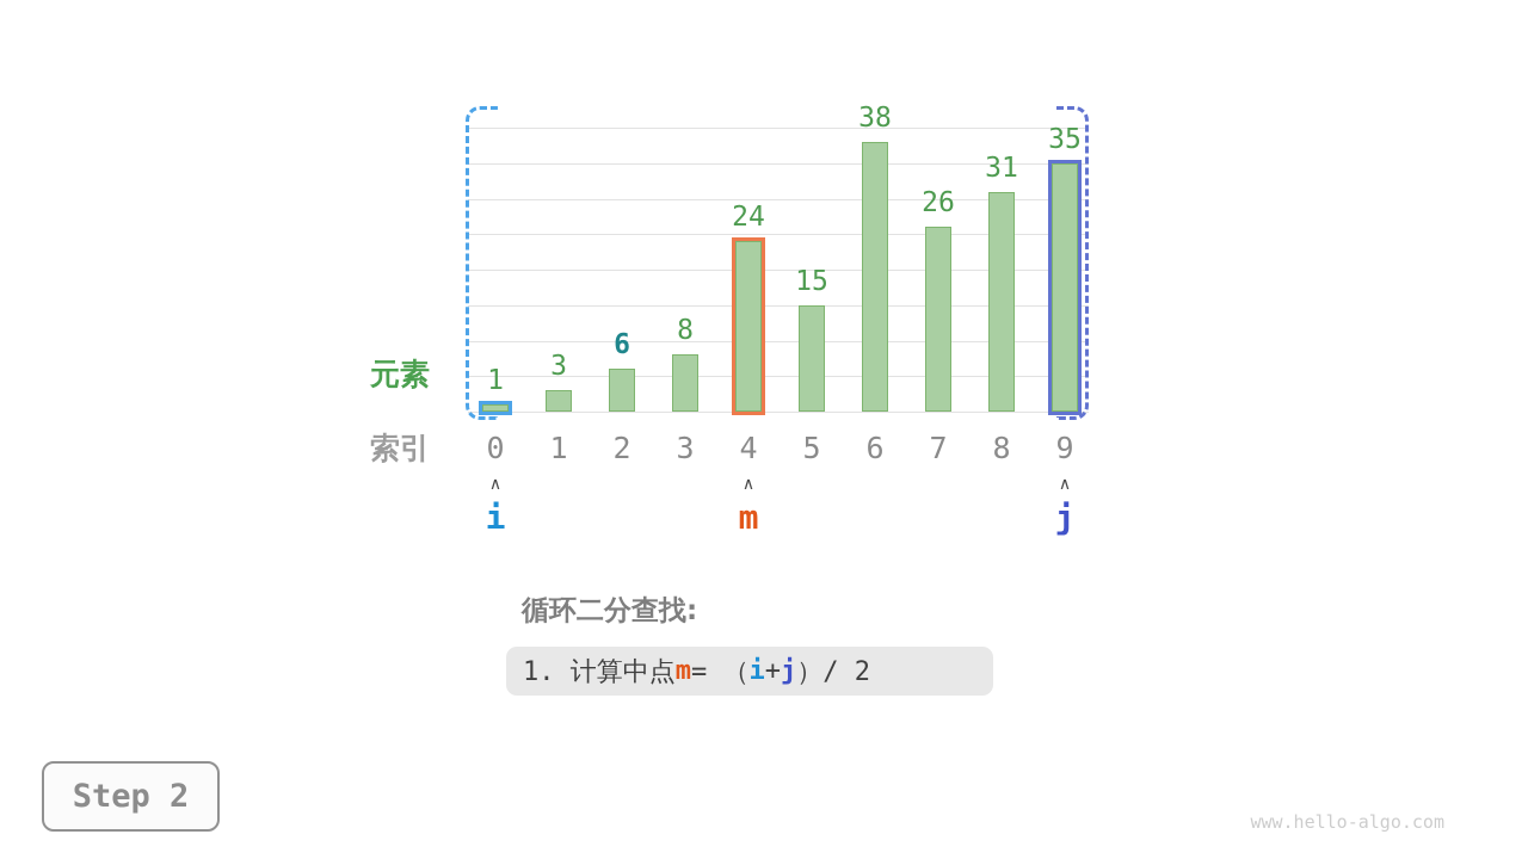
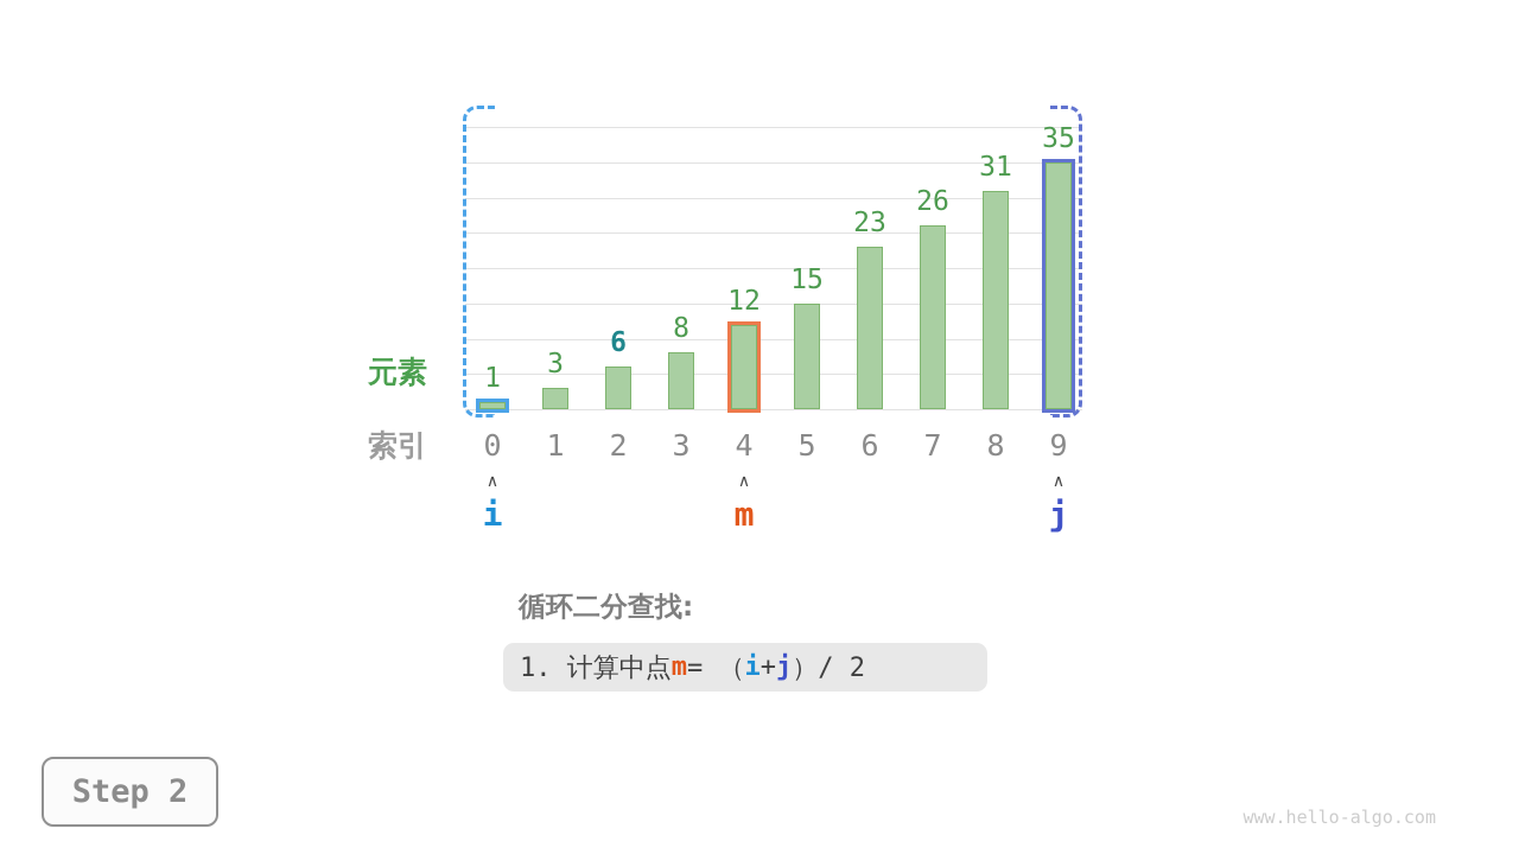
4: 24 -> 12
6: 38 -> 23
